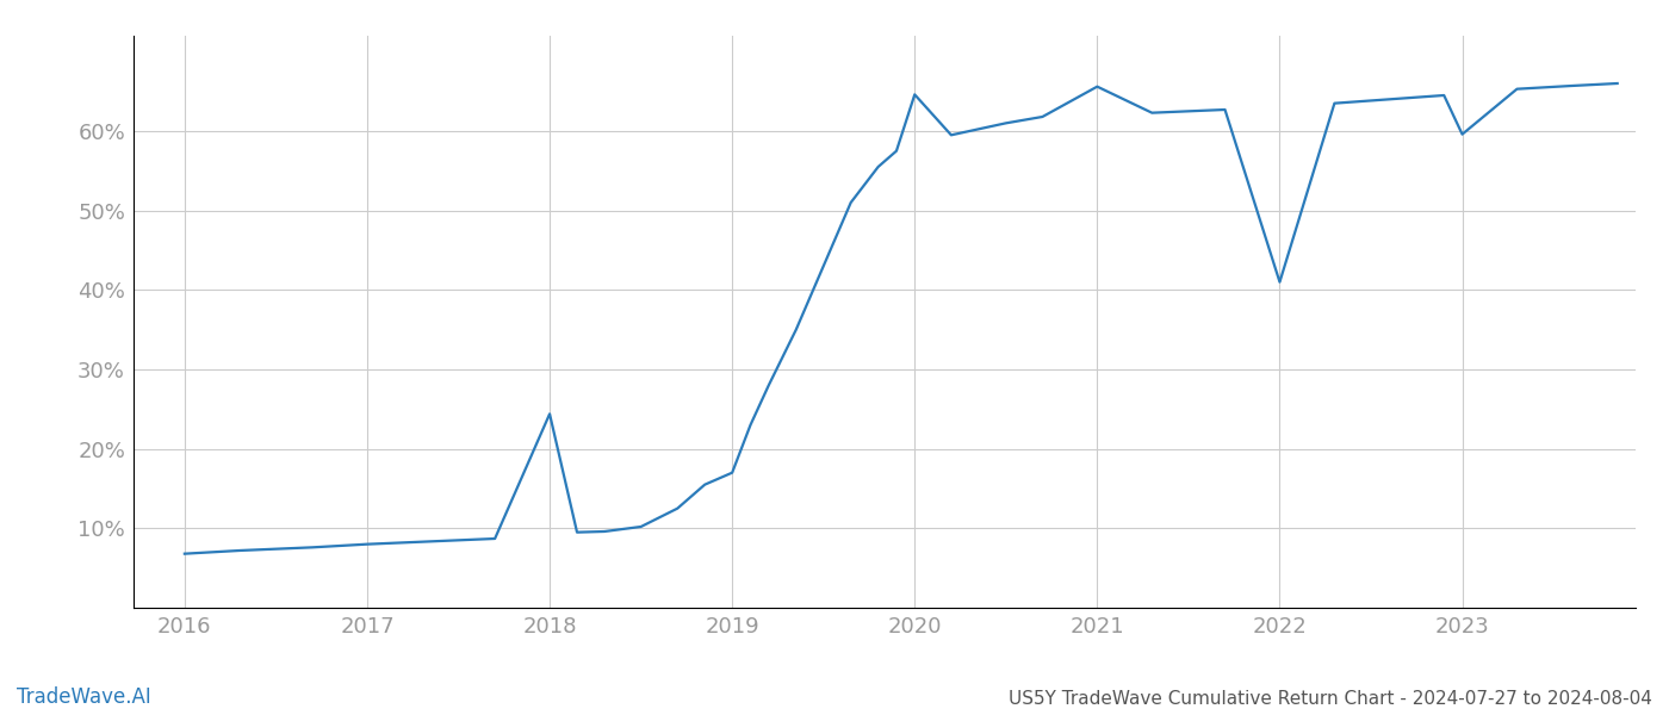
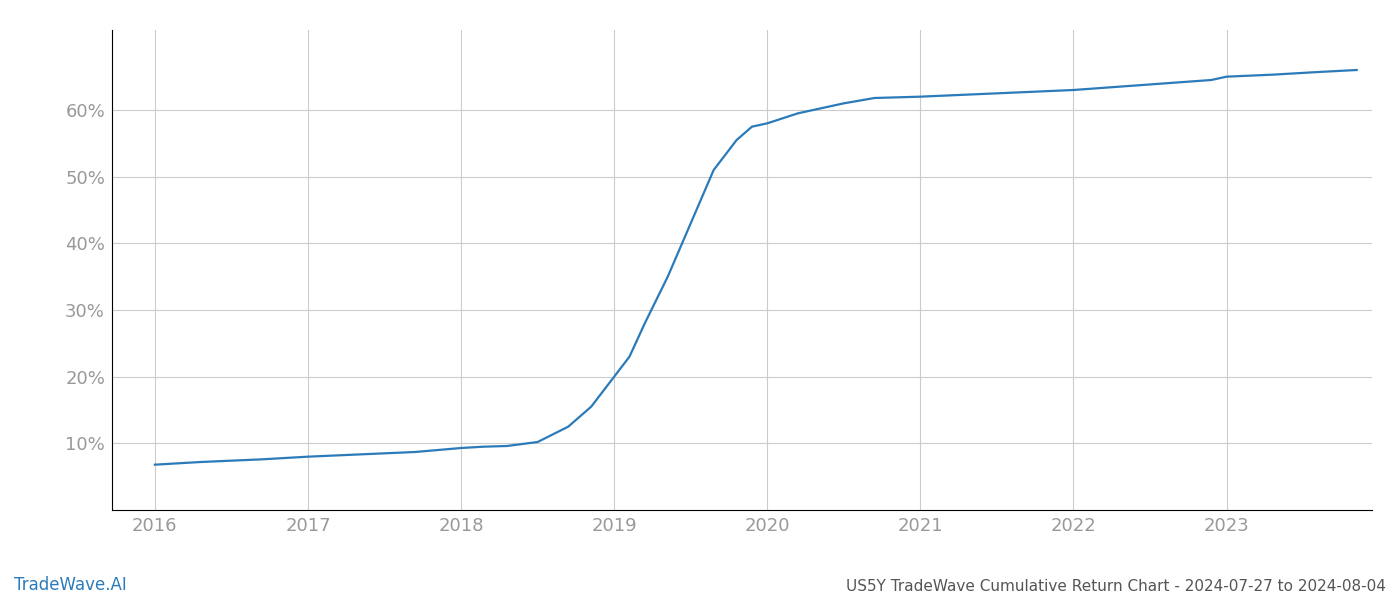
2018: 24.4% -> 9.3%
2019: 17.0% -> 20.0%
2020: 64.6% -> 58.0%
2021: 65.6% -> 62.0%
2022: 41.0% -> 63.0%
2023: 59.6% -> 65.0%
